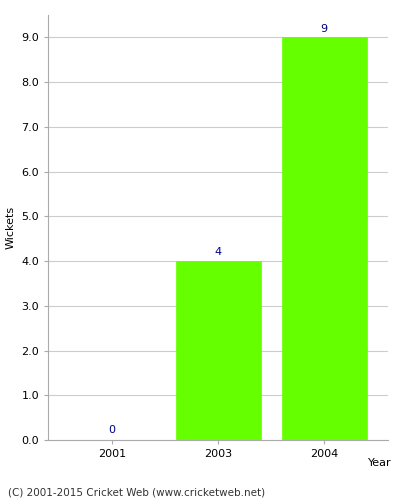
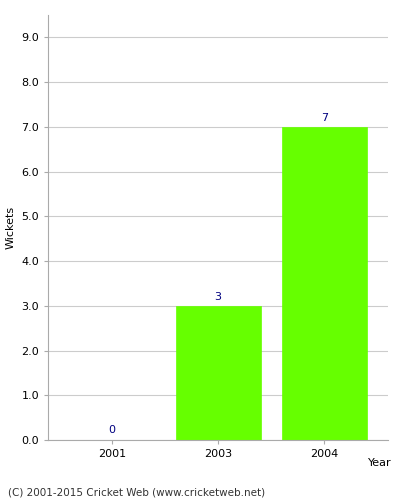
2003: 4 -> 3
2004: 9 -> 7
